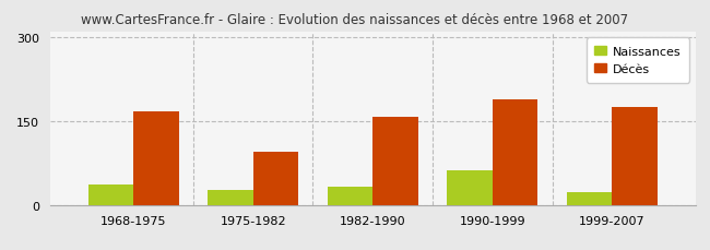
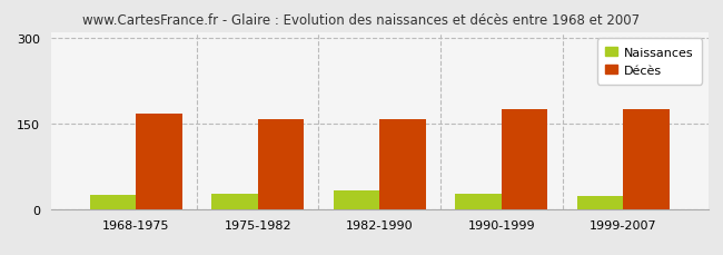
Naissances/1968-1975: 36 -> 25
Décès/1975-1982: 94 -> 158
Naissances/1990-1999: 62 -> 27
Décès/1990-1999: 188 -> 175
